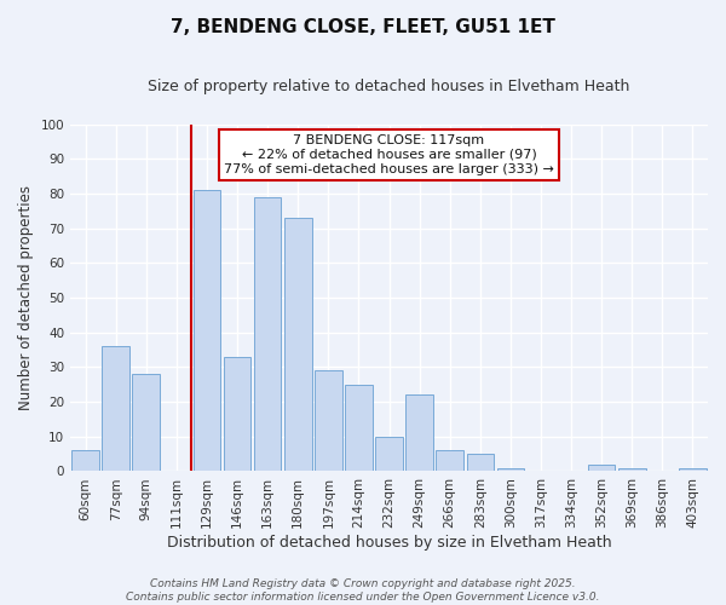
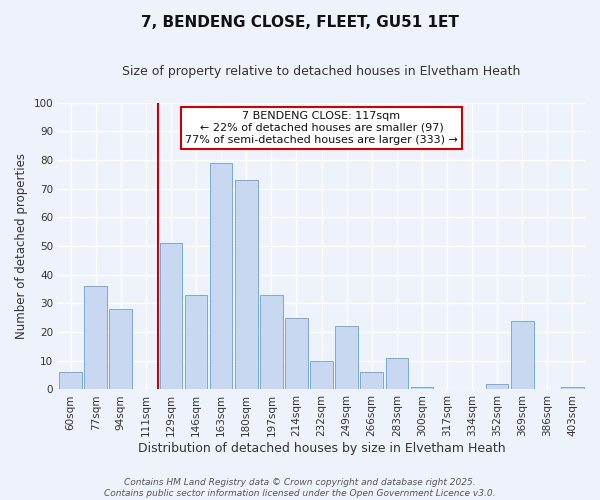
129sqm: 81 -> 51
197sqm: 29 -> 33
283sqm: 5 -> 11
369sqm: 1 -> 24
